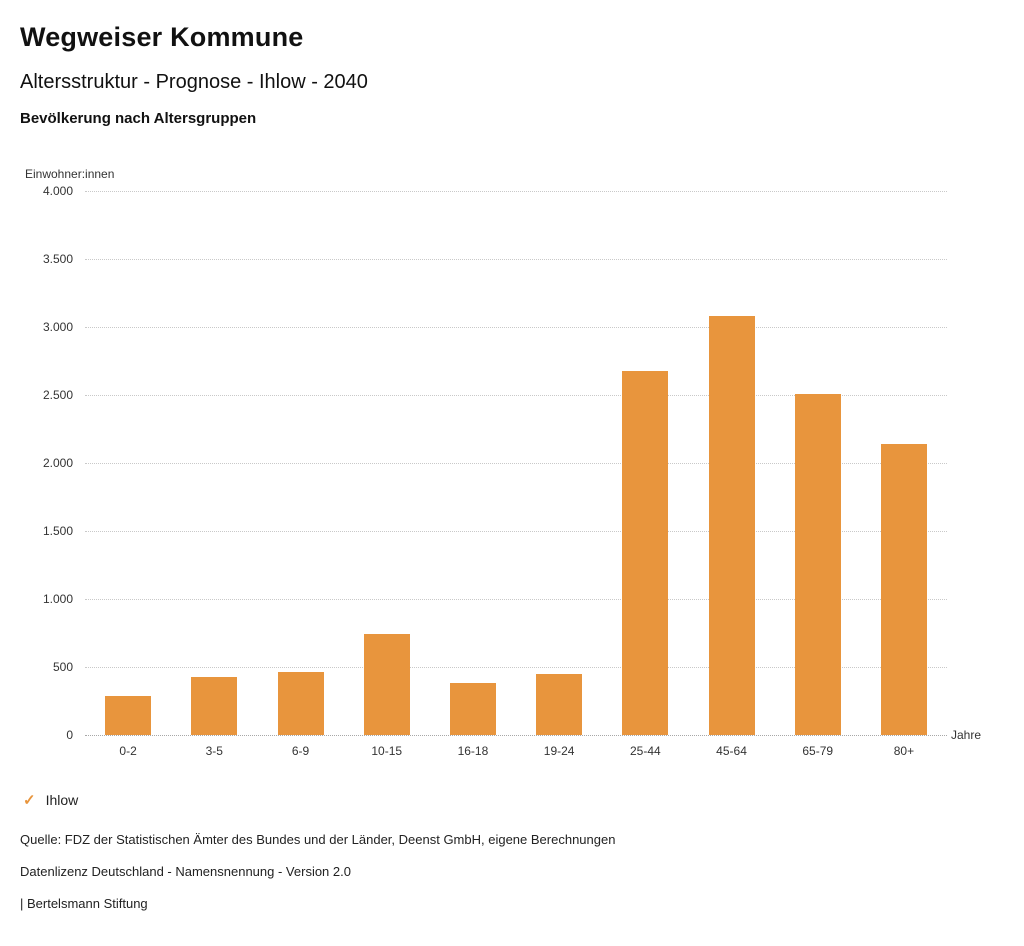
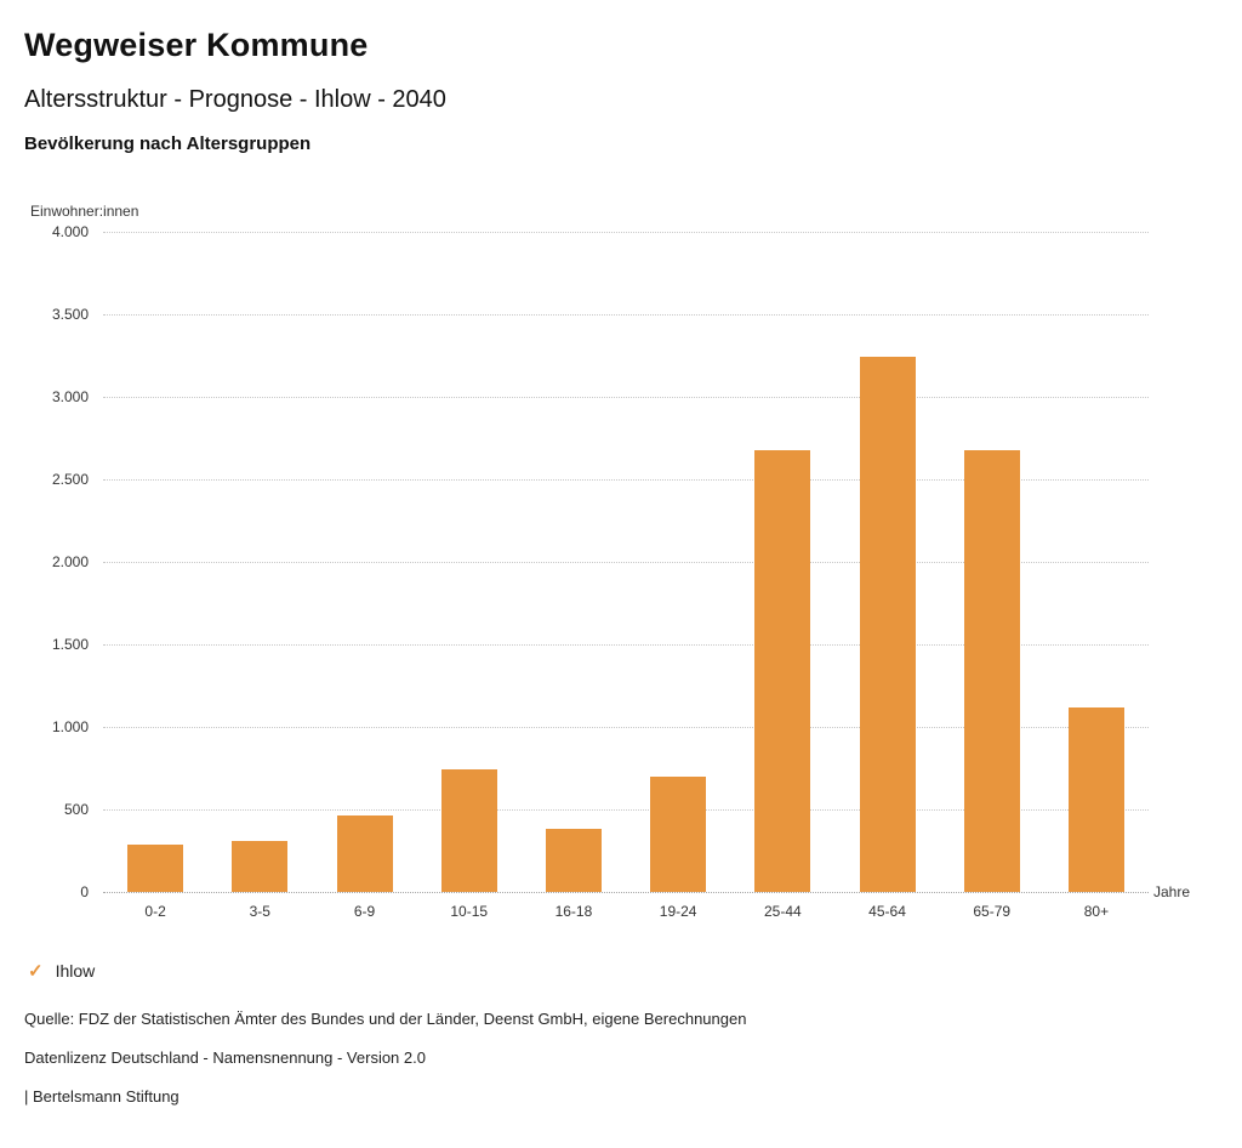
3-5: 430 -> 310
19-24: 450 -> 700
45-64: 3080 -> 3240
65-79: 2510 -> 2680
80+: 2140 -> 1120
